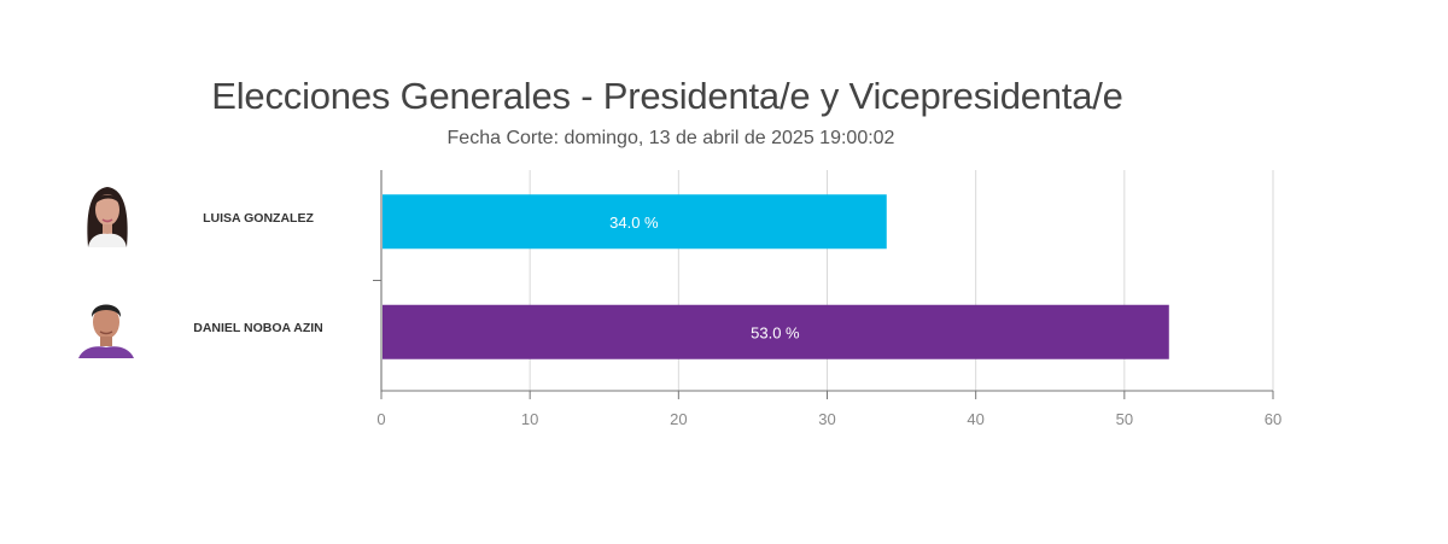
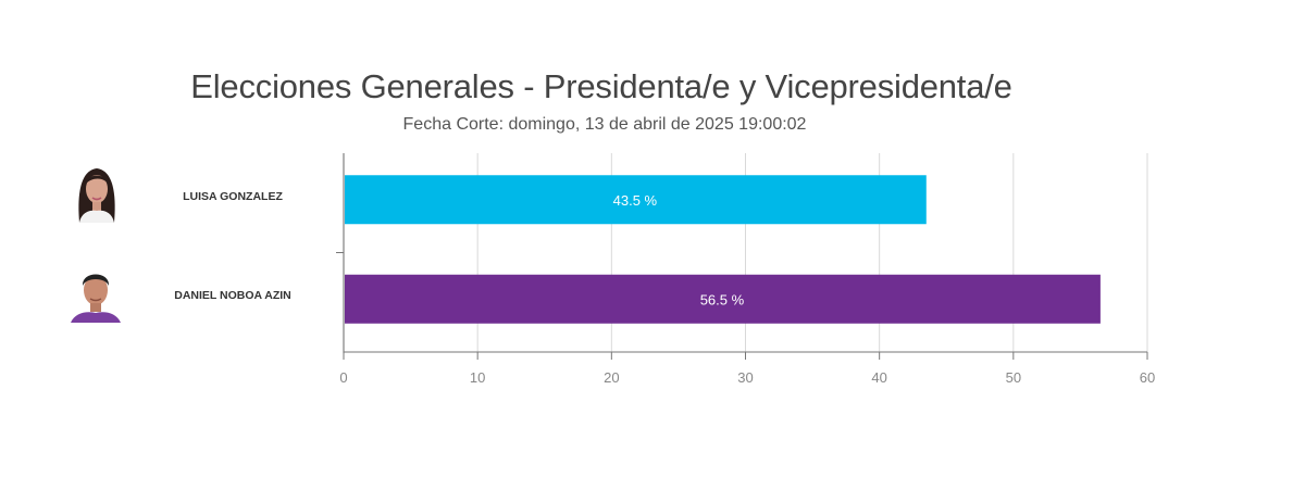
LUISA GONZALEZ: 34.0 -> 43.5
DANIEL NOBOA AZIN: 53.0 -> 56.5
